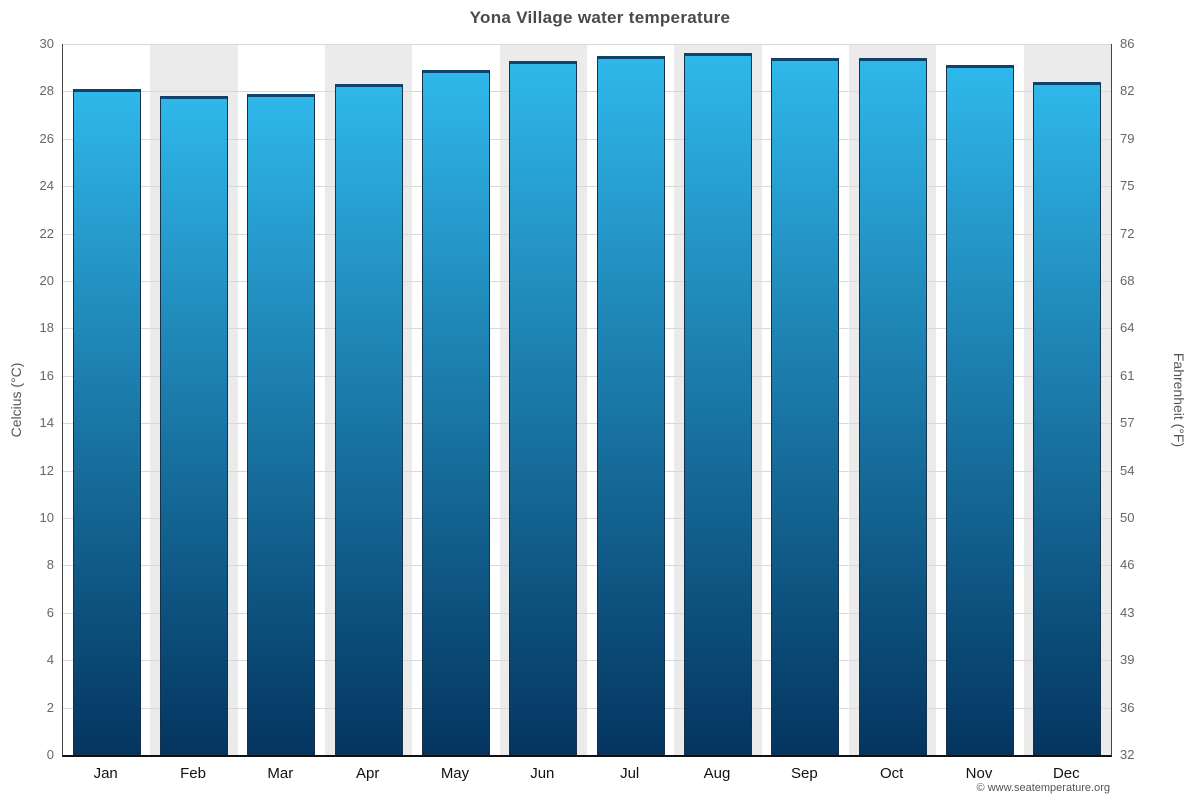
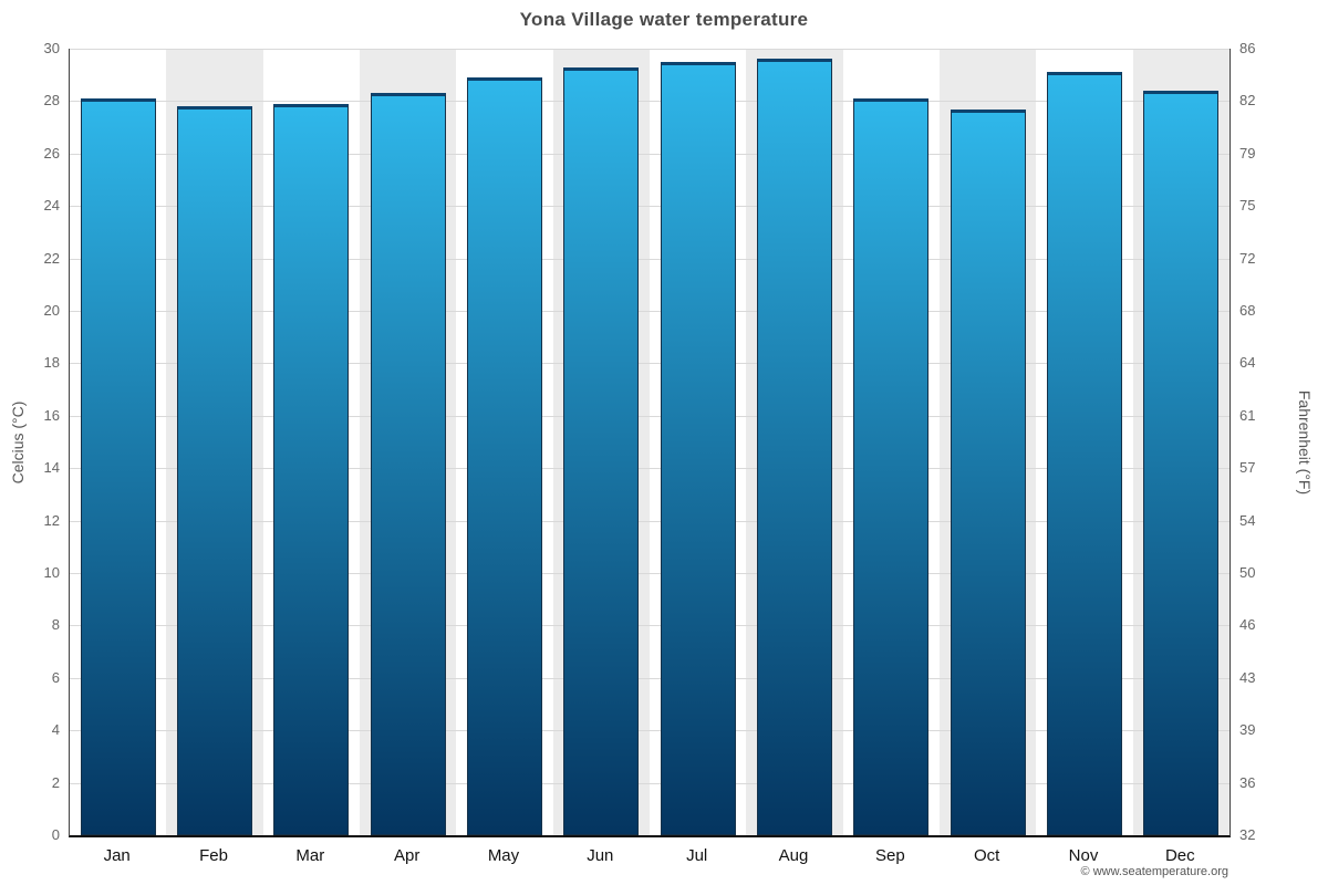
Sep: 29.4 -> 28.1
Oct: 29.4 -> 27.7
